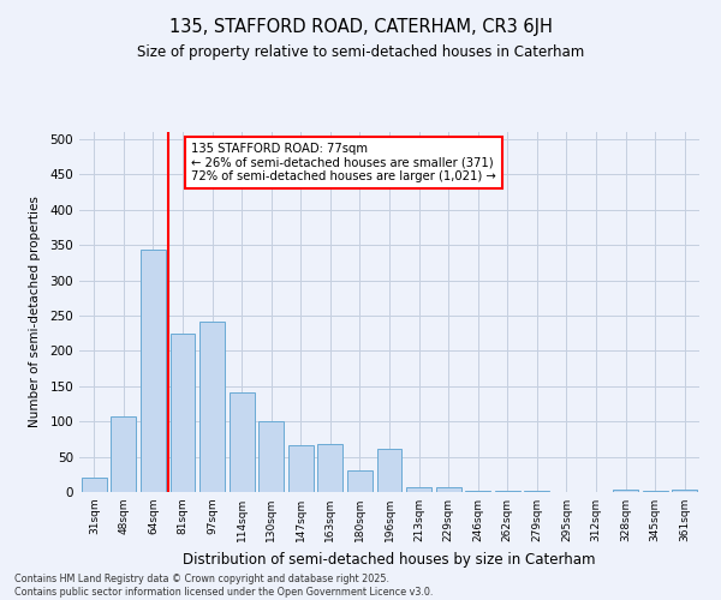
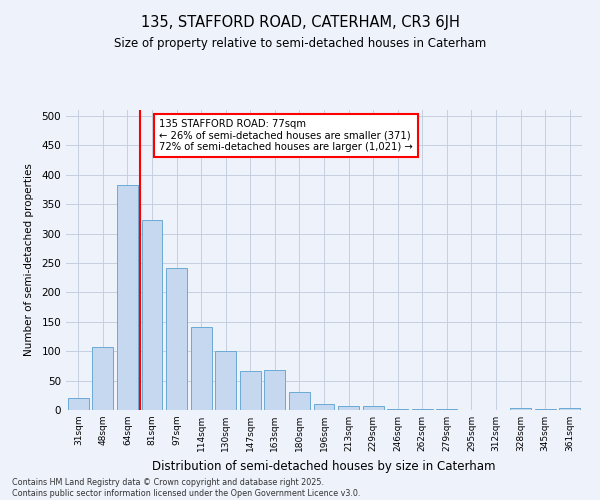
64sqm: 344 -> 383
81sqm: 224 -> 323
196sqm: 62 -> 10
